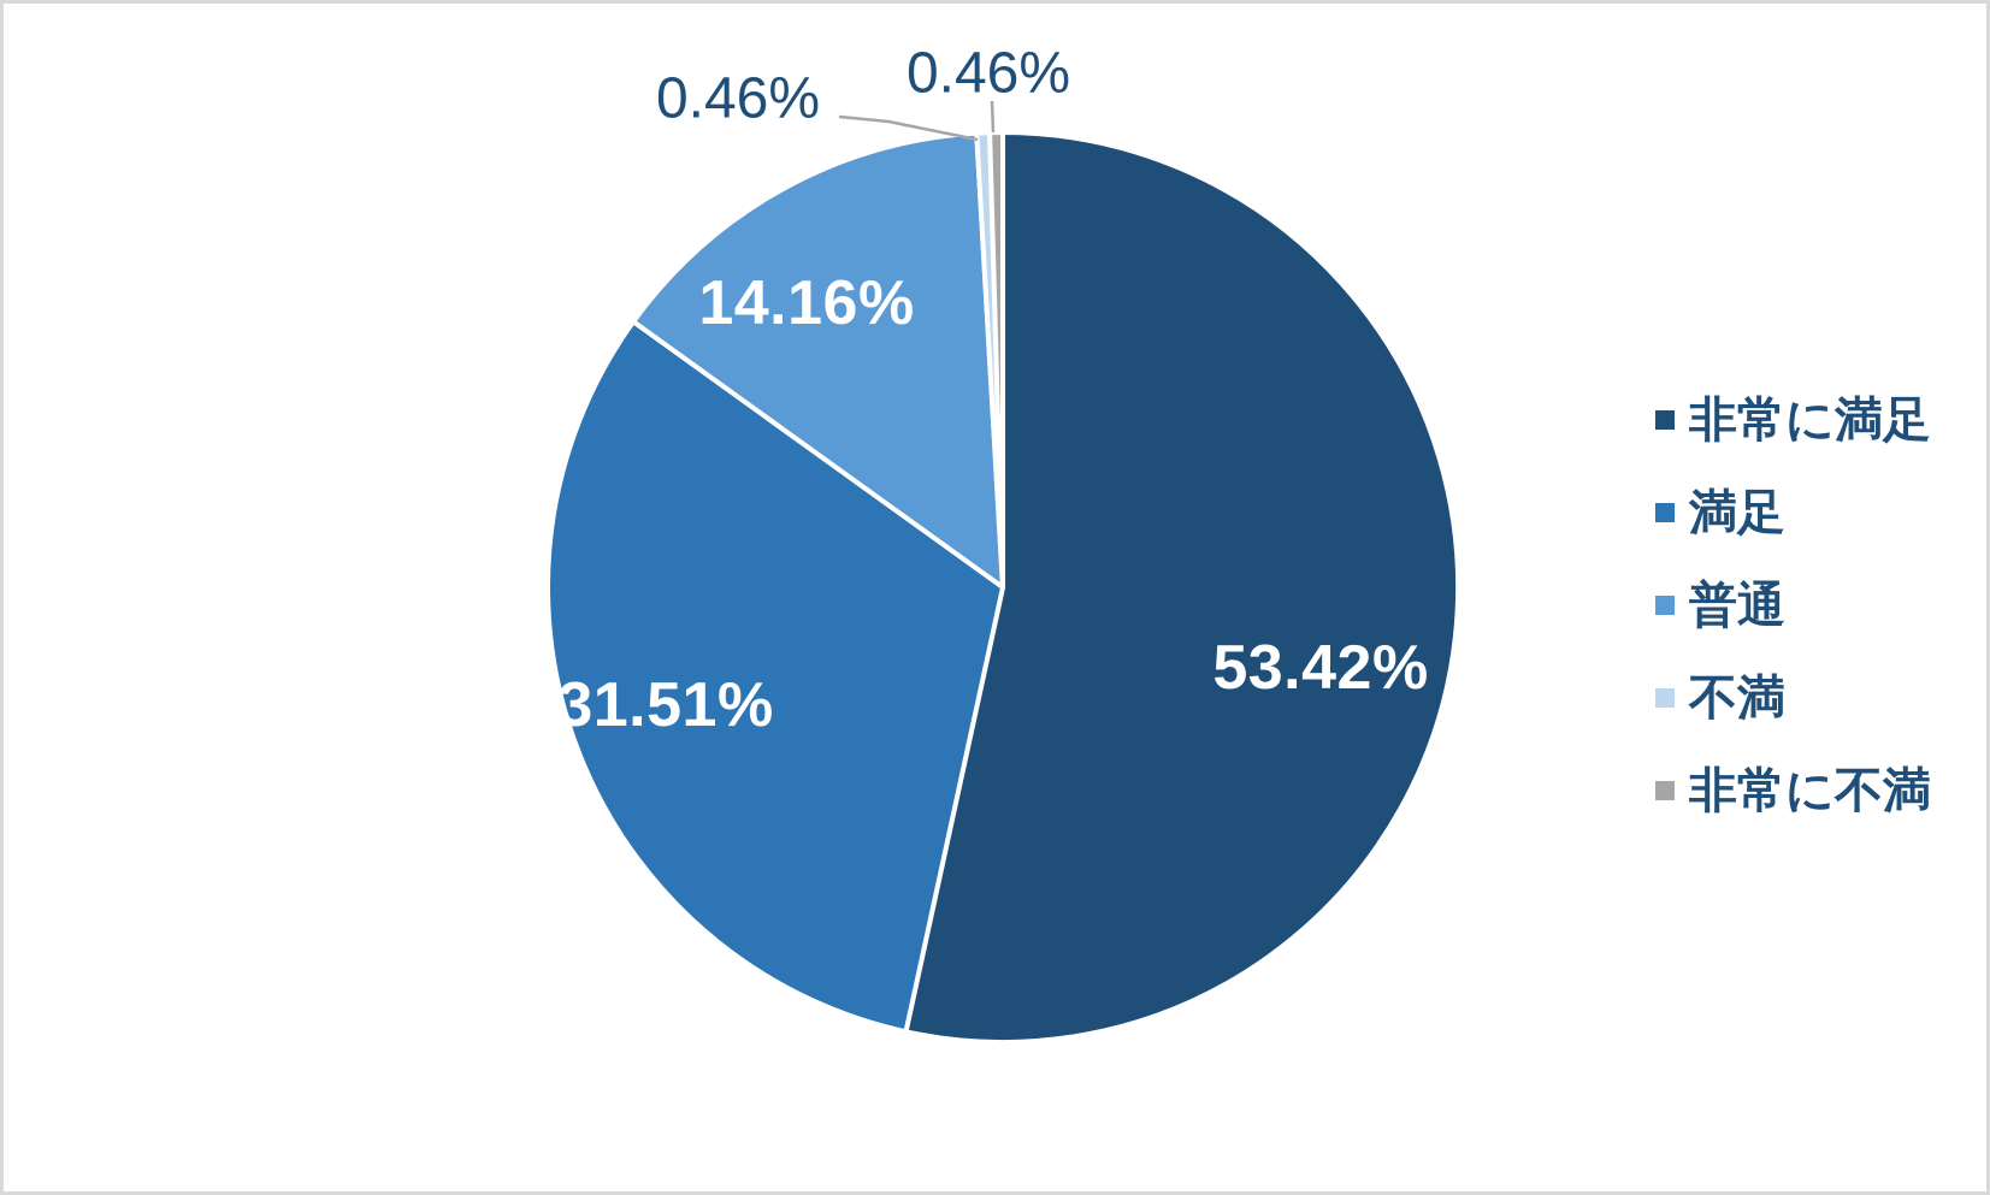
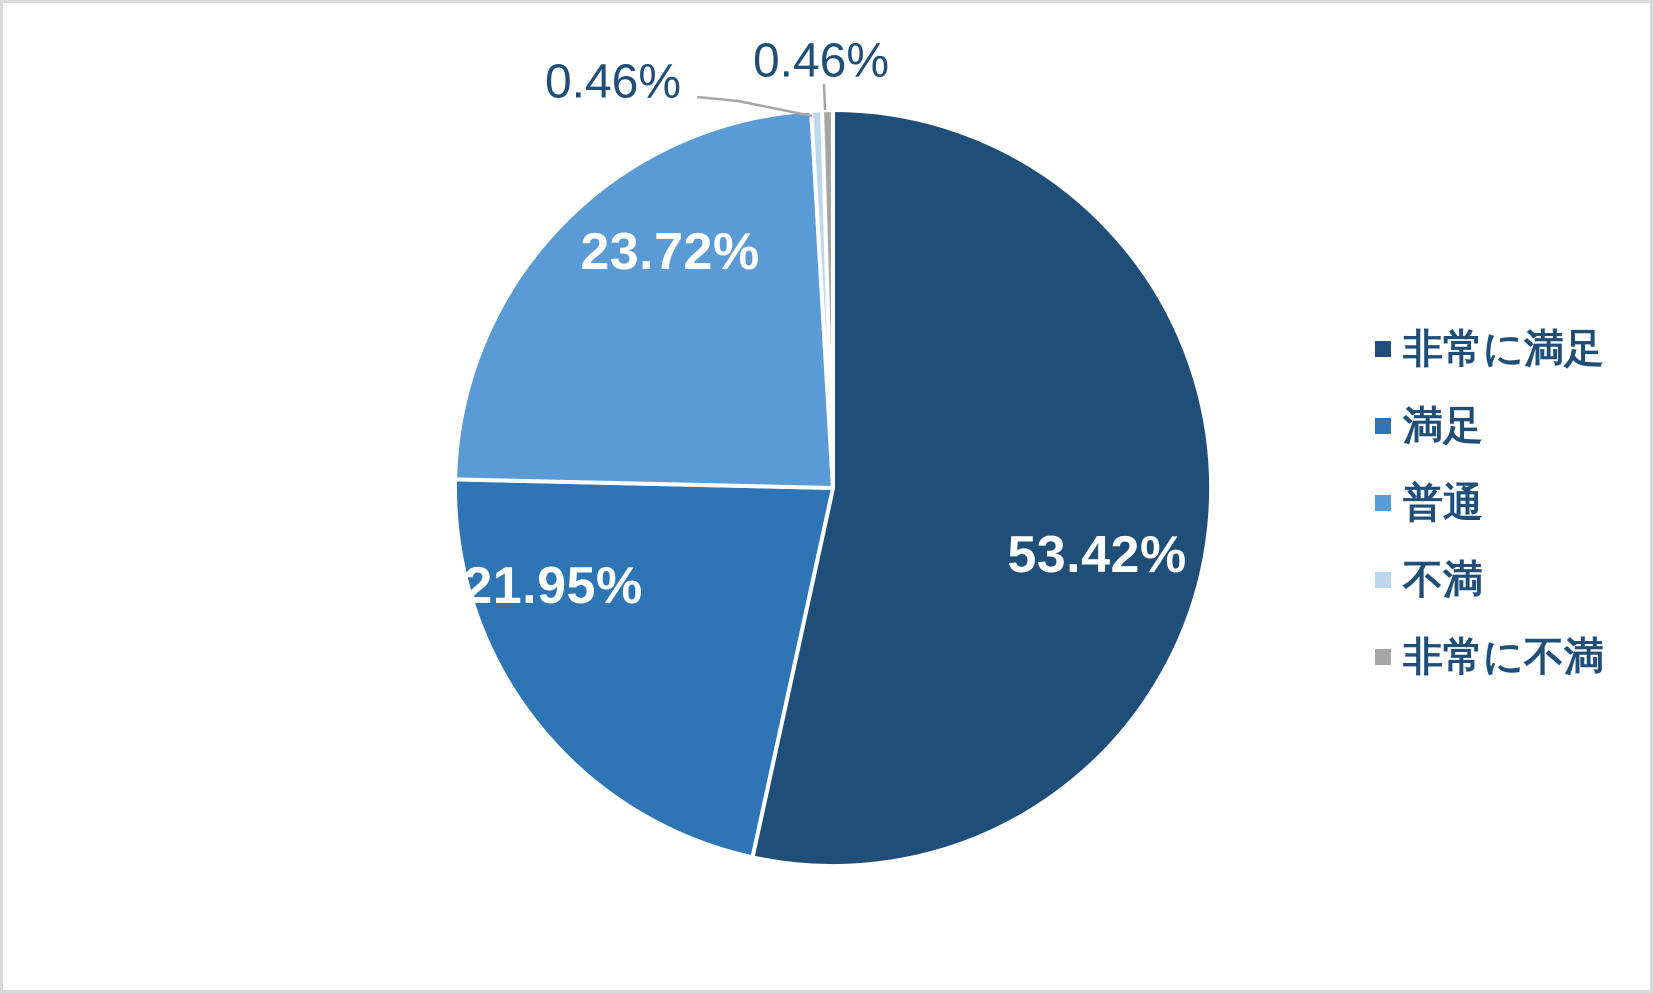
満足: 31.51% -> 21.95%
普通: 14.16% -> 23.72%
